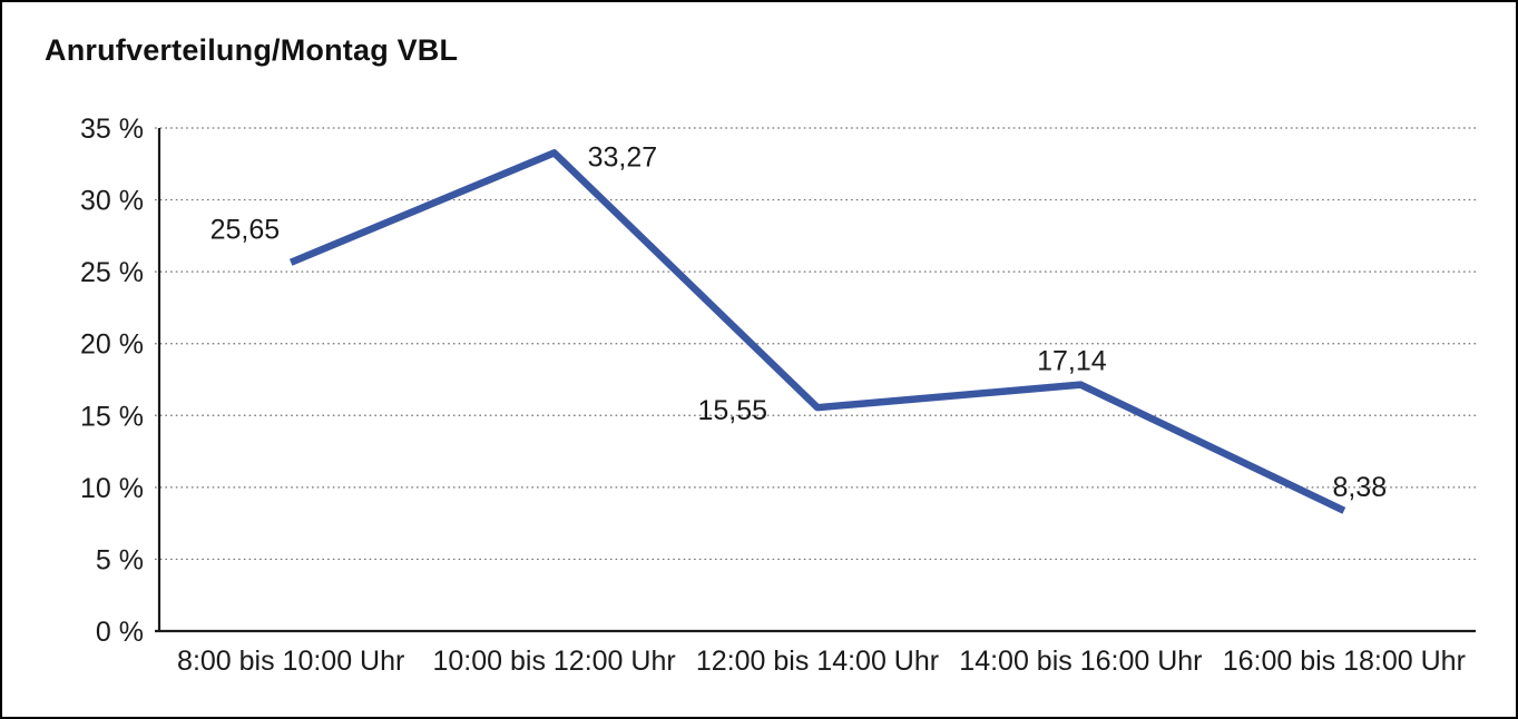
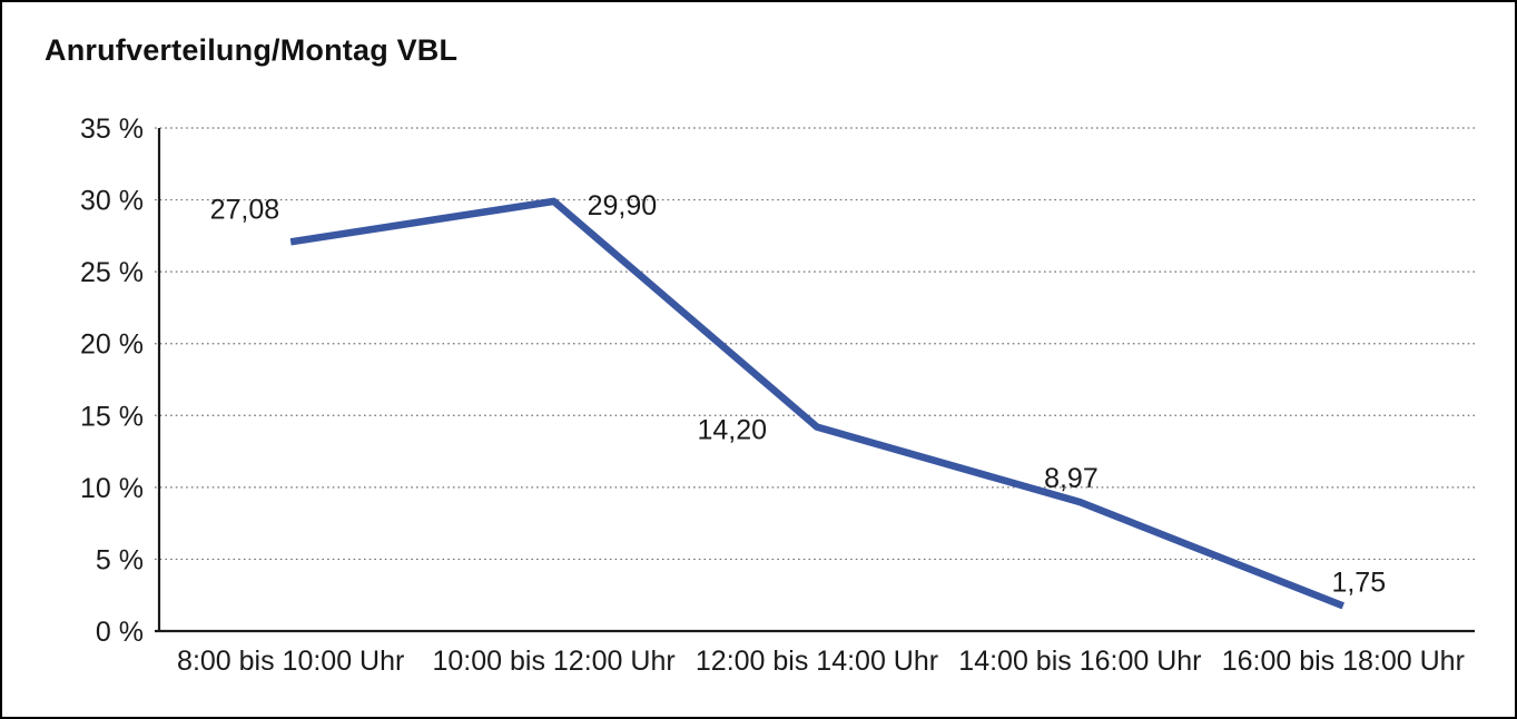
8:00 bis 10:00 Uhr: 25,65 -> 27,08
10:00 bis 12:00 Uhr: 33,27 -> 29,90
12:00 bis 14:00 Uhr: 15,55 -> 14,20
14:00 bis 16:00 Uhr: 17,14 -> 8,97
16:00 bis 18:00 Uhr: 8,38 -> 1,75
